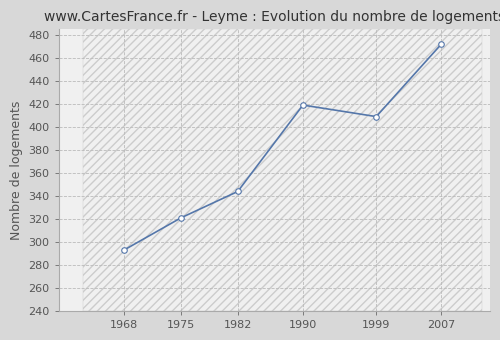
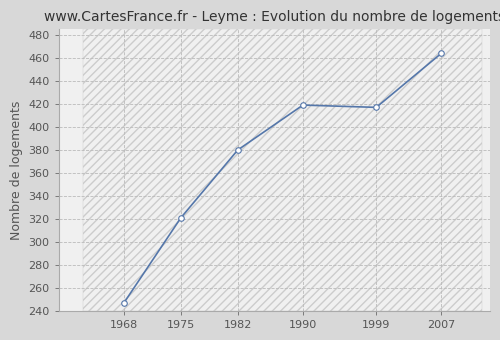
1968: 293 -> 247
1982: 344 -> 380
1999: 409 -> 417
2007: 472 -> 464
